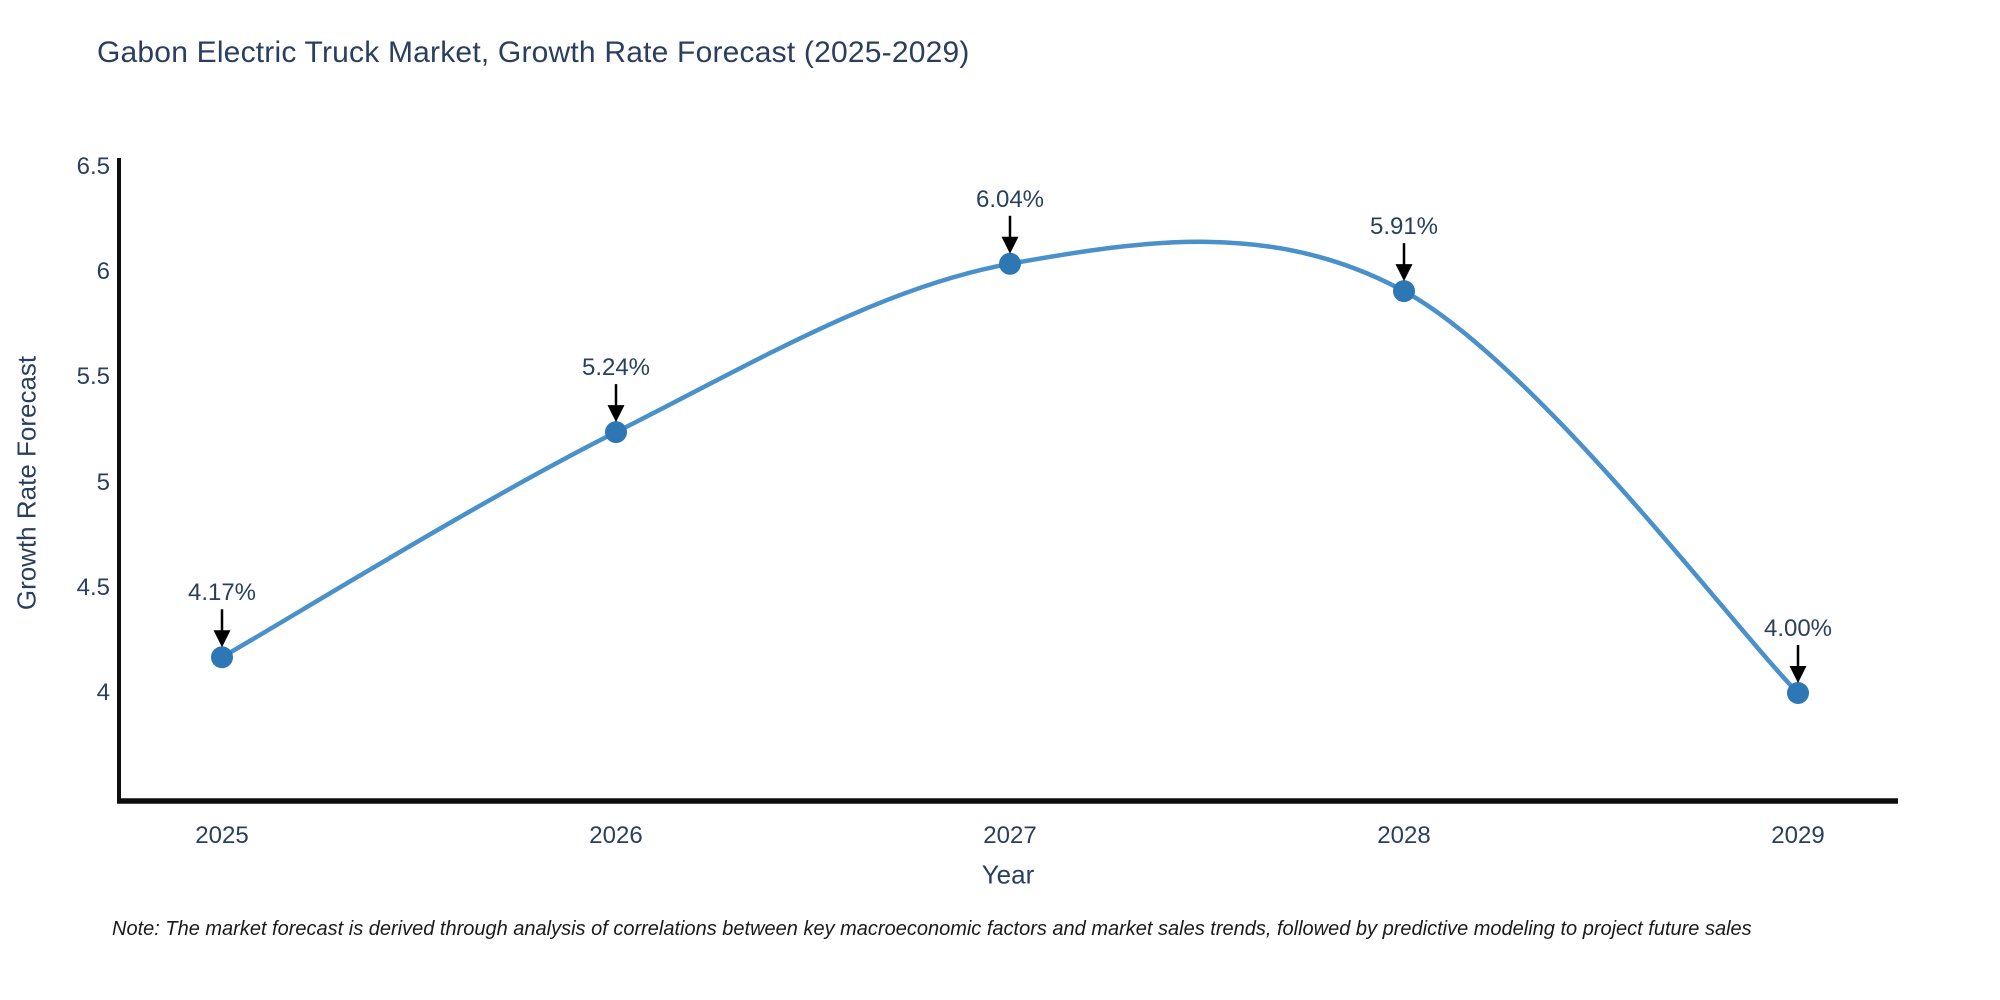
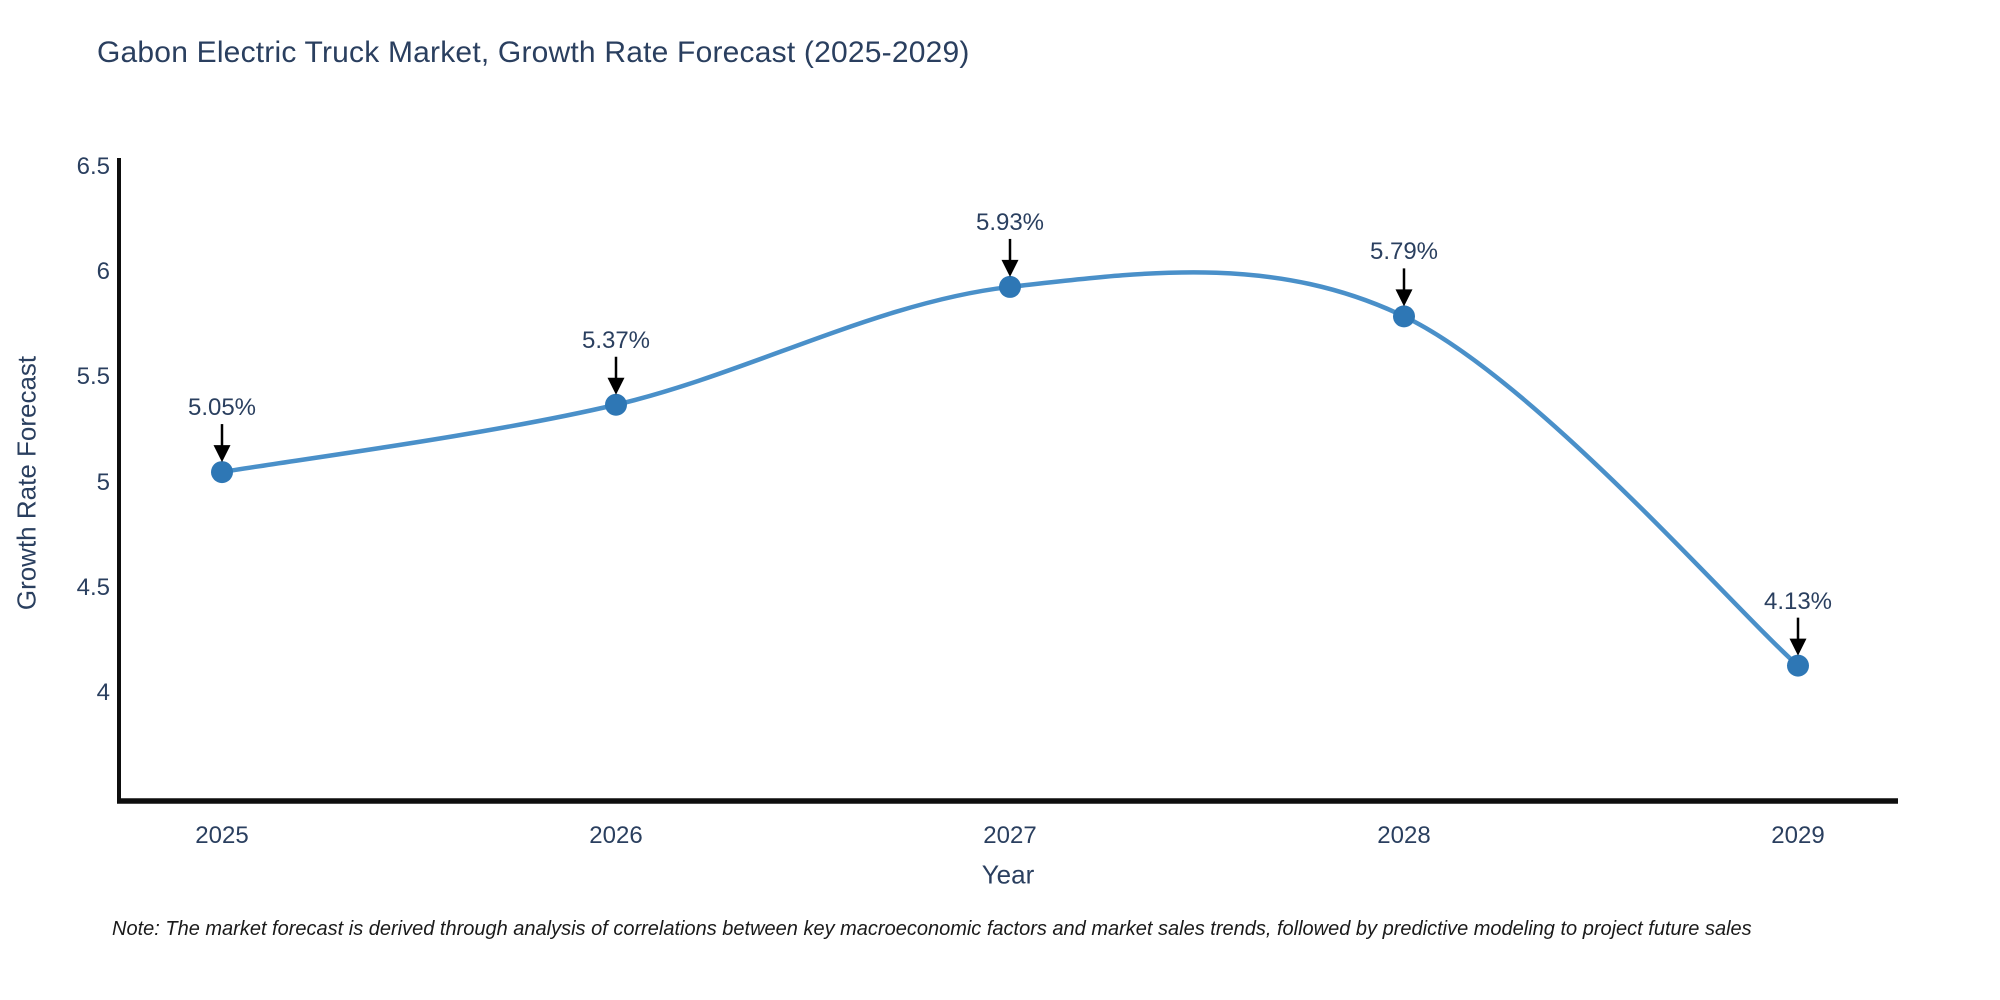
2025: 4.17% -> 5.05%
2026: 5.24% -> 5.37%
2027: 6.04% -> 5.93%
2028: 5.91% -> 5.79%
2029: 4.00% -> 4.13%
